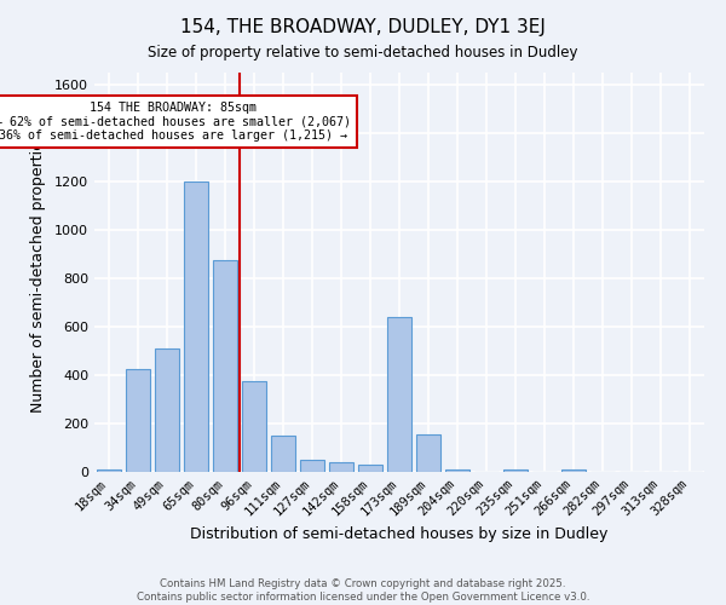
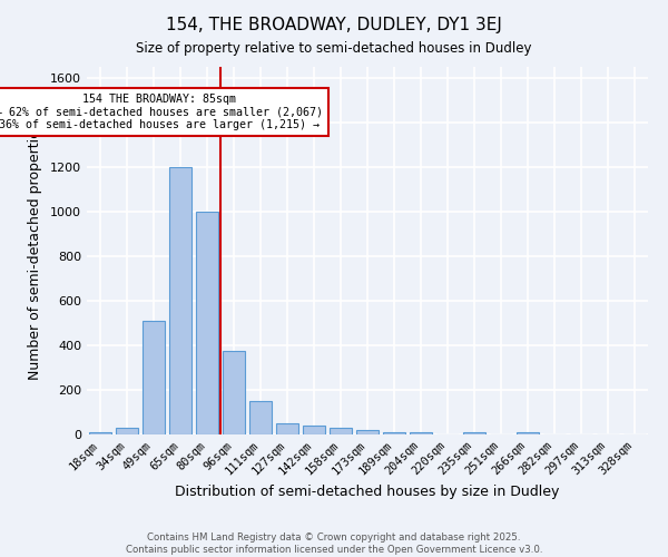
34sqm: 425 -> 30
80sqm: 875 -> 1000
173sqm: 640 -> 22
189sqm: 155 -> 12
